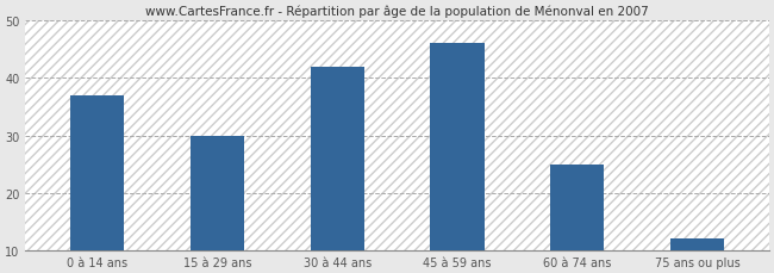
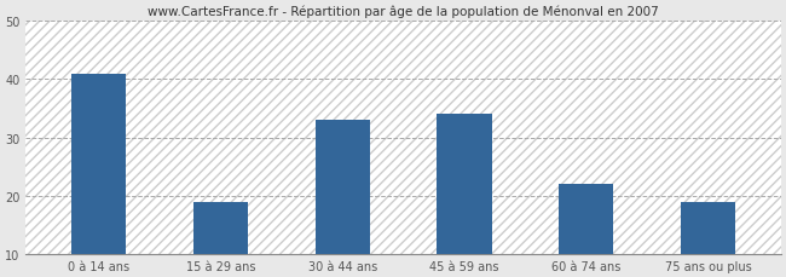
0 à 14 ans: 37 -> 41
15 à 29 ans: 30 -> 19
30 à 44 ans: 42 -> 33
45 à 59 ans: 46 -> 34
60 à 74 ans: 25 -> 22
75 ans ou plus: 12 -> 19
